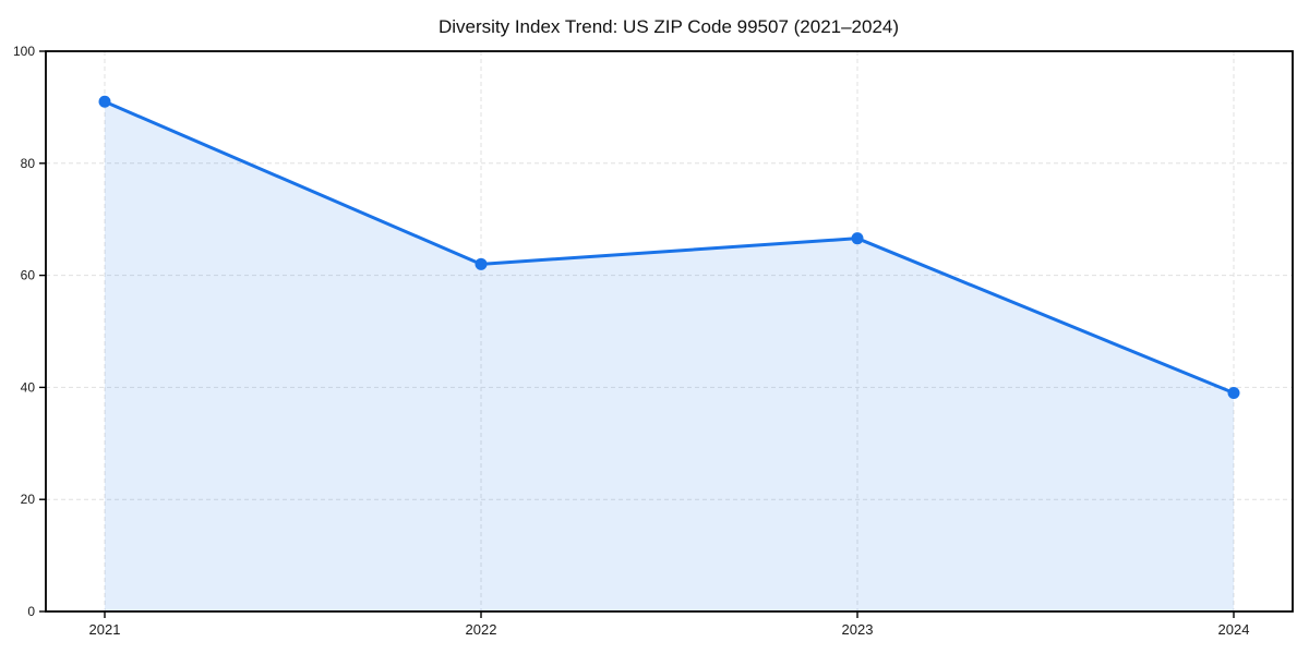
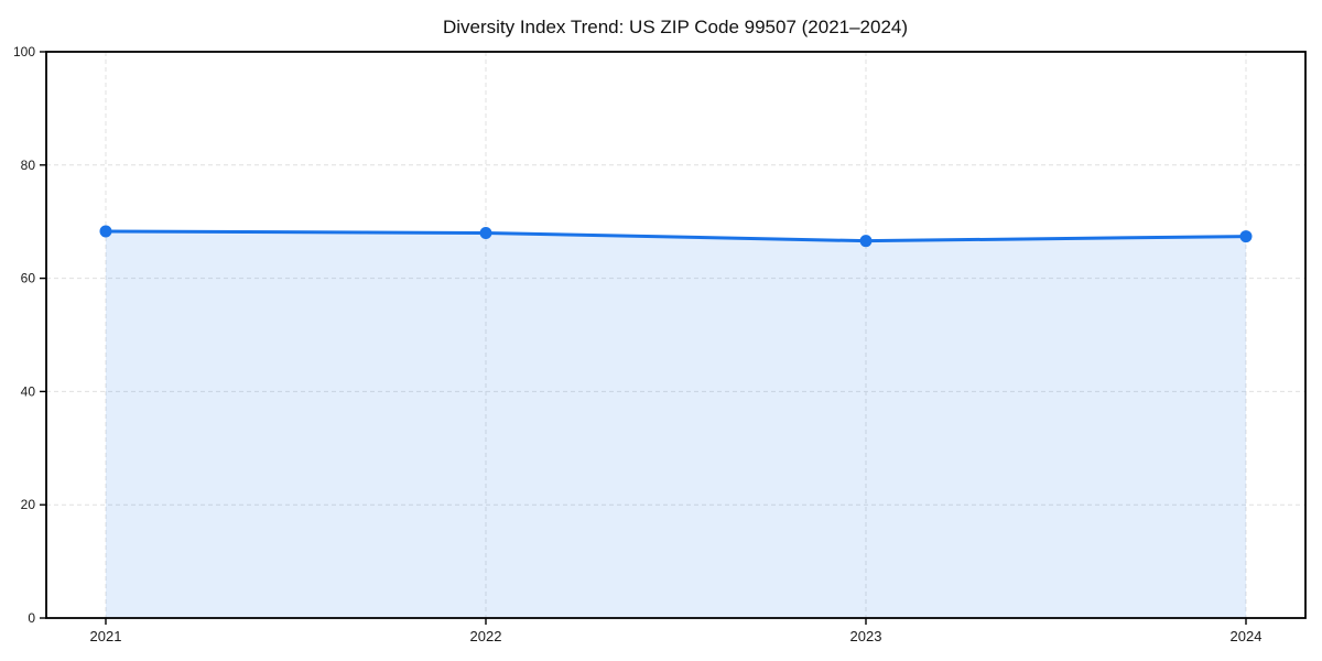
2021: 91 -> 68
2022: 62 -> 68
2024: 39 -> 67
